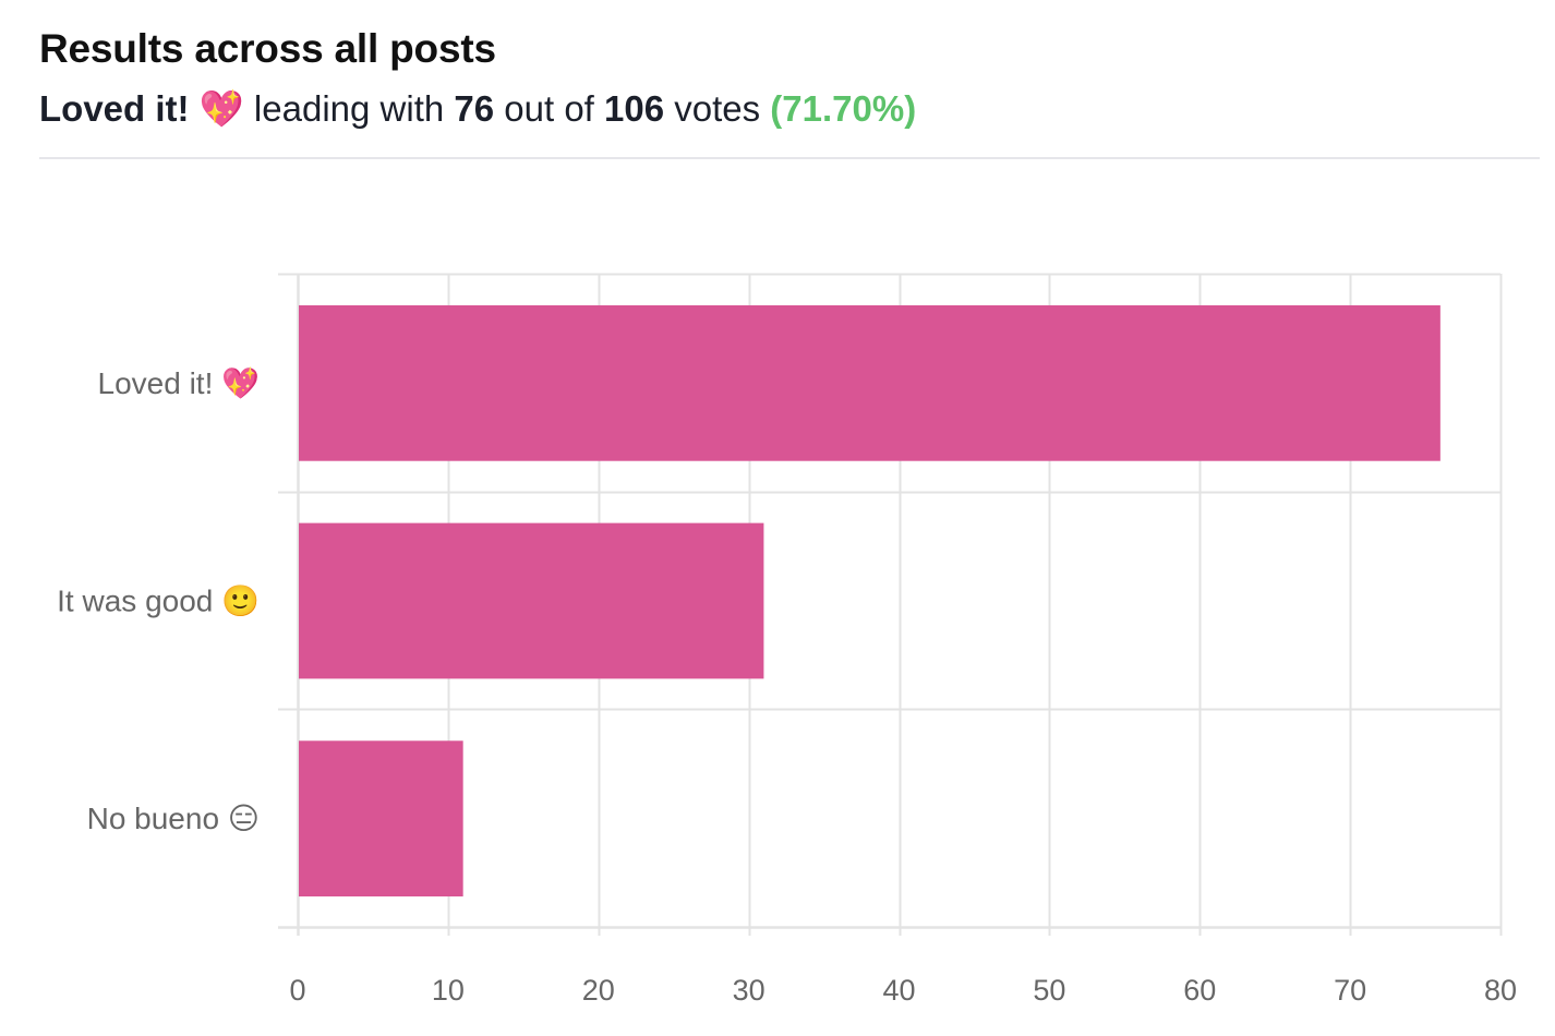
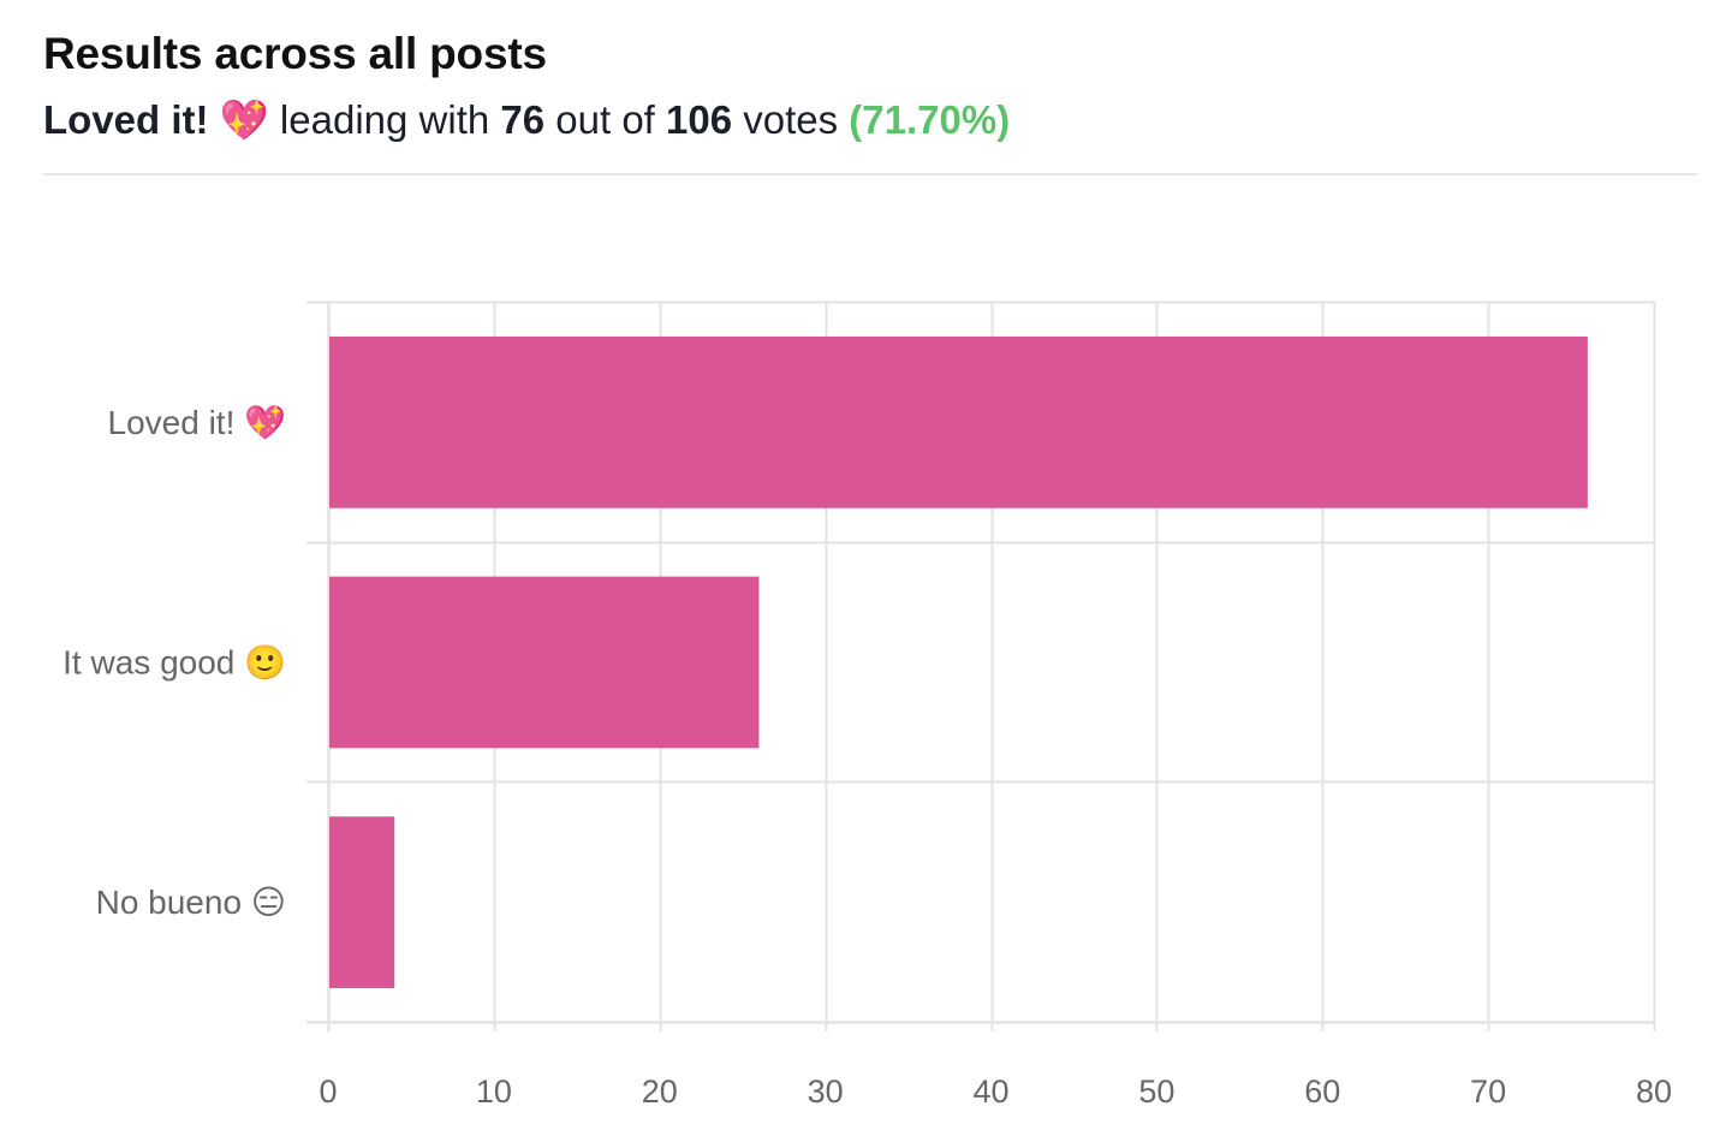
It was good 🙂: 31 -> 26
No bueno 😑: 11 -> 4
